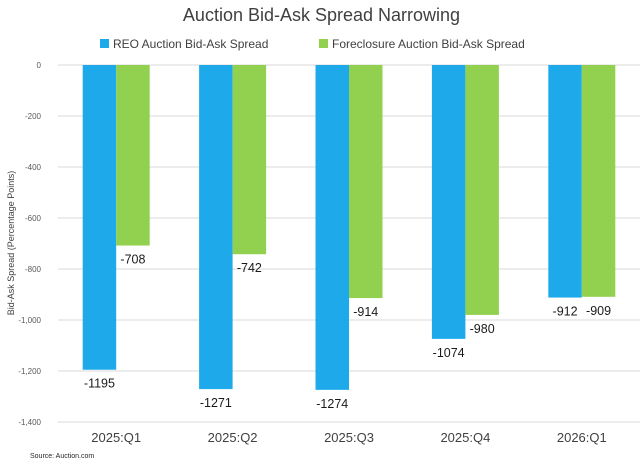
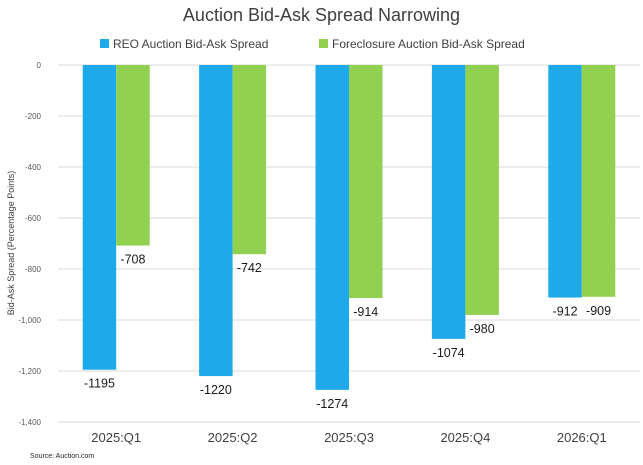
REO Auction Bid-Ask Spread/2025:Q2: -1271 -> -1220
